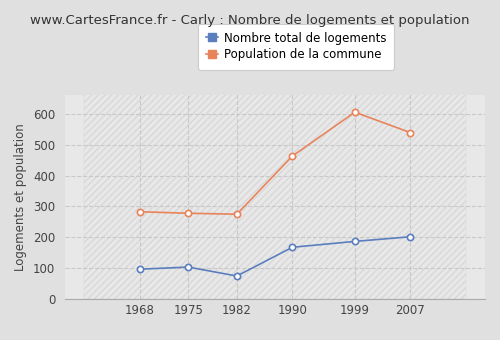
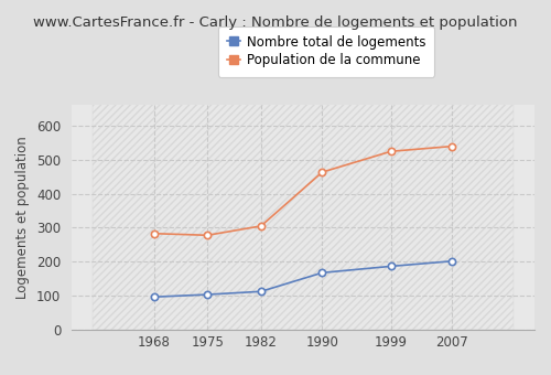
Nombre total de logements/1982: 75 -> 113
Population de la commune/1982: 275 -> 305
Population de la commune/1999: 605 -> 524
